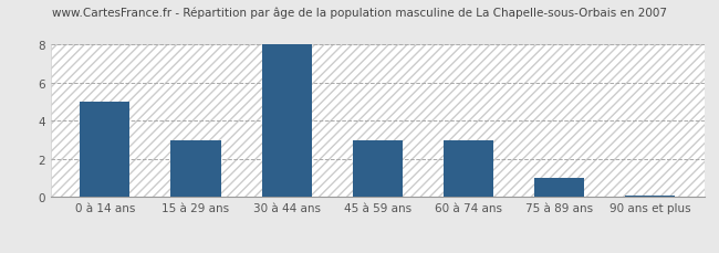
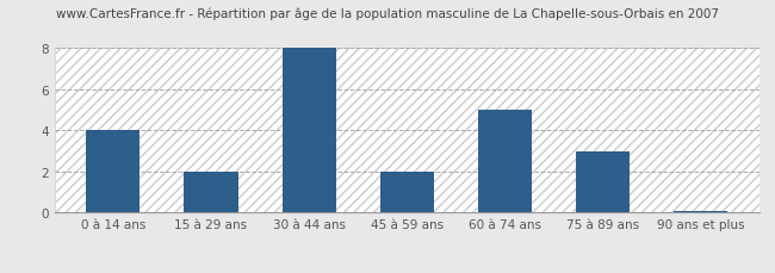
0 à 14 ans: 5.0 -> 4.0
15 à 29 ans: 3.0 -> 2.0
45 à 59 ans: 3.0 -> 2.0
60 à 74 ans: 3.0 -> 5.0
75 à 89 ans: 1.0 -> 3.0
